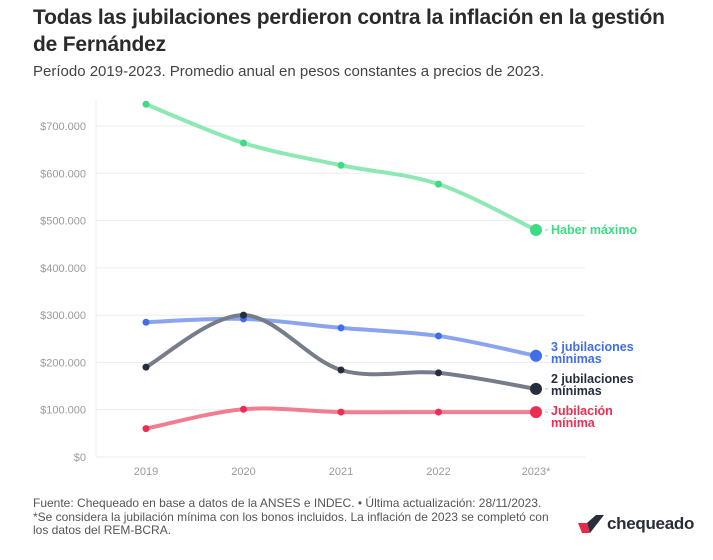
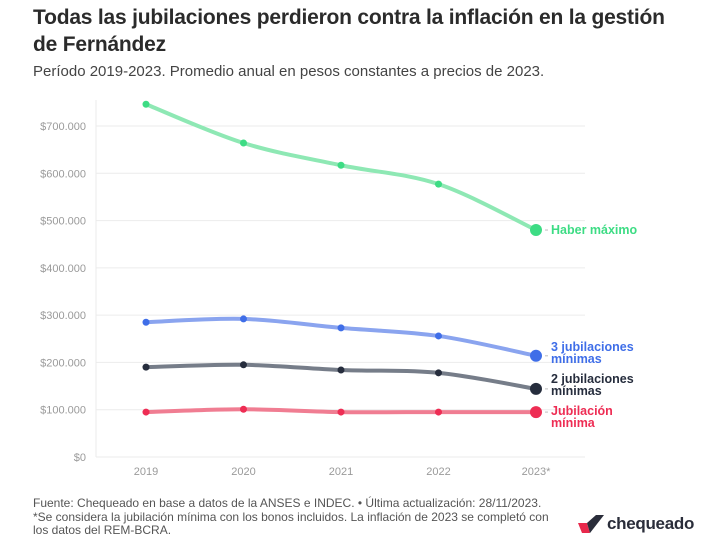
Jubilación mínima/2019: $60000 -> $100000
2 jubilaciones mínimas/2020: $300000 -> $200000
